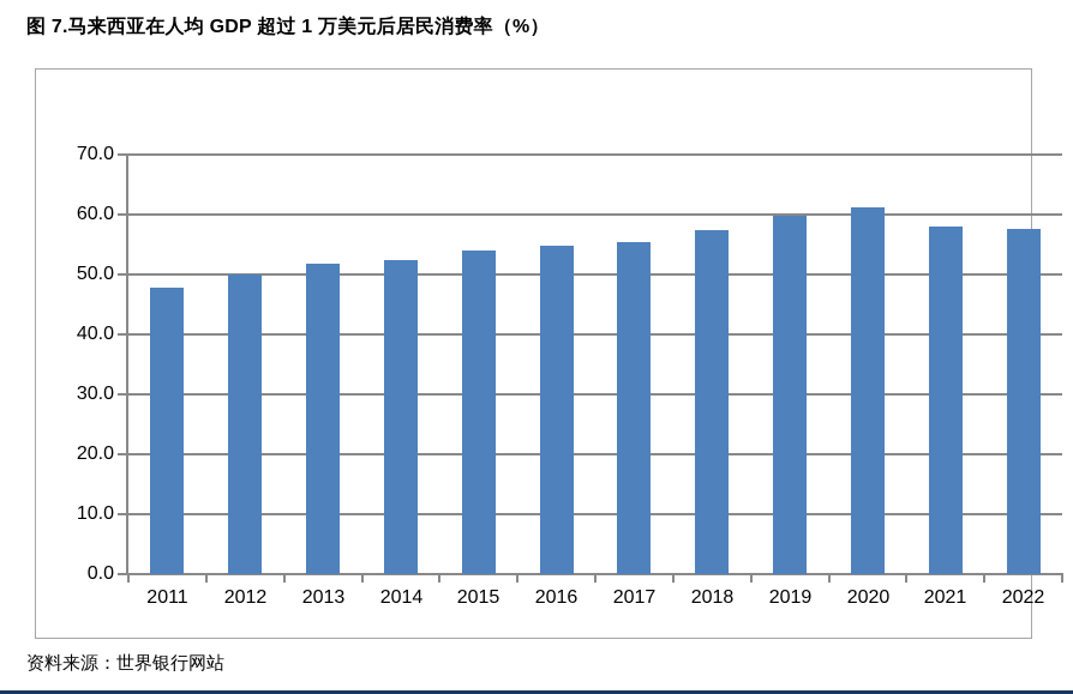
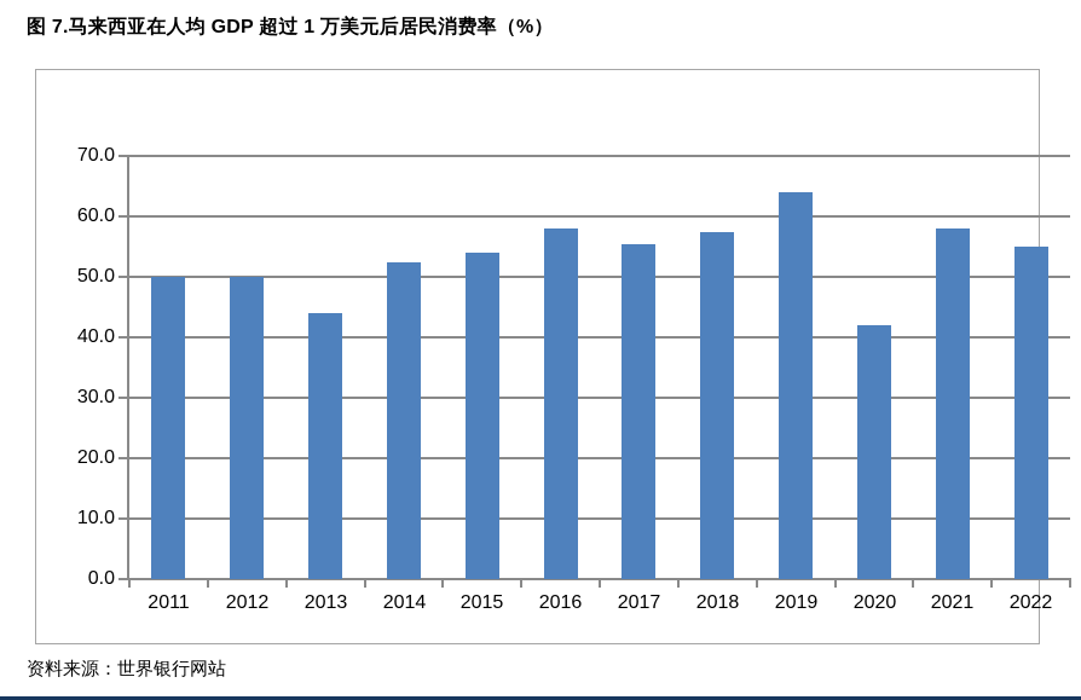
2011: 48 -> 50
2013: 52 -> 44
2016: 55 -> 58
2019: 60 -> 64
2020: 61 -> 42
2022: 58 -> 55
